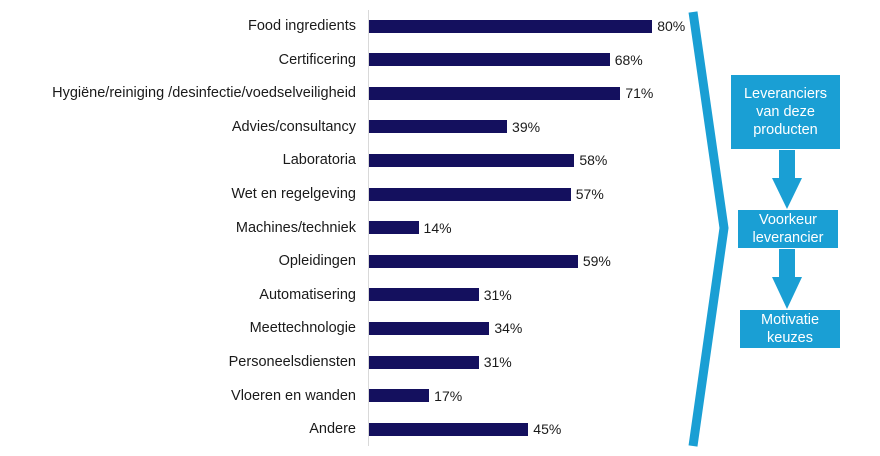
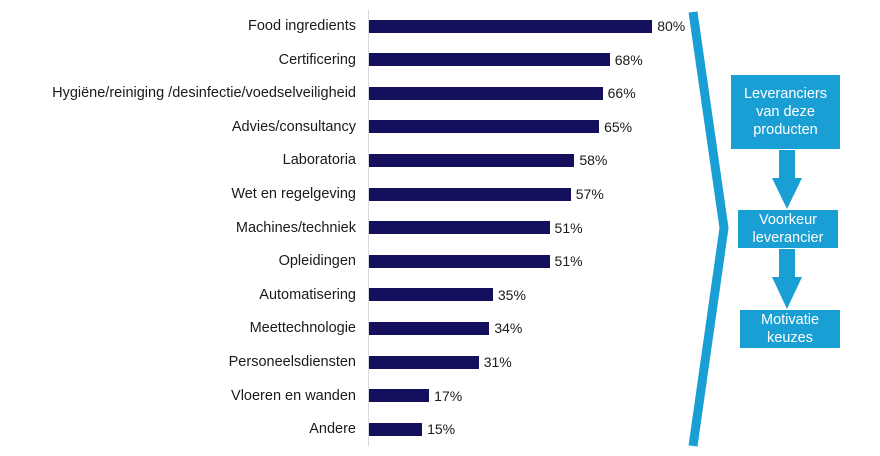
Hygiëne/reiniging /desinfectie/voedselveiligheid: 71% -> 66%
Advies/consultancy: 39% -> 65%
Machines/techniek: 14% -> 51%
Opleidingen: 59% -> 51%
Automatisering: 31% -> 35%
Andere: 45% -> 15%
